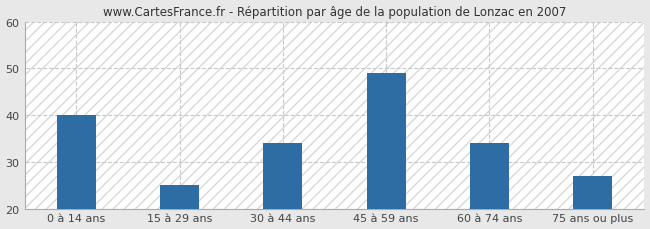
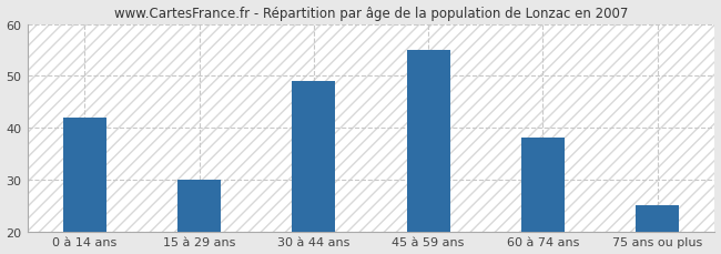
0 à 14 ans: 40 -> 42
15 à 29 ans: 25 -> 30
30 à 44 ans: 34 -> 49
45 à 59 ans: 49 -> 55
60 à 74 ans: 34 -> 38
75 ans ou plus: 27 -> 25
